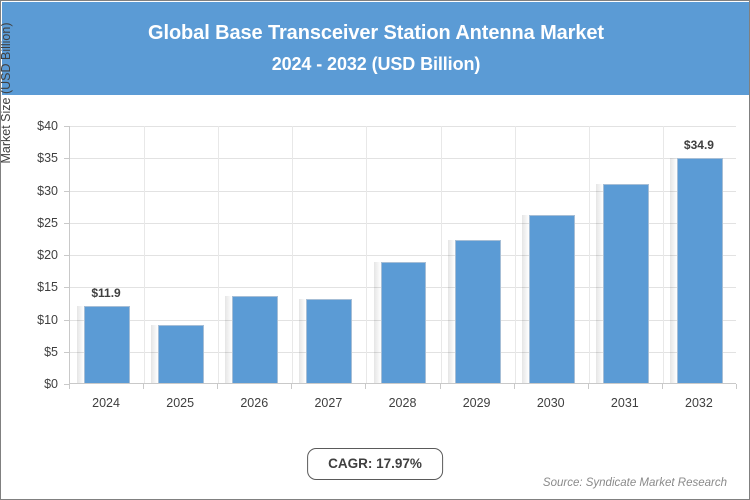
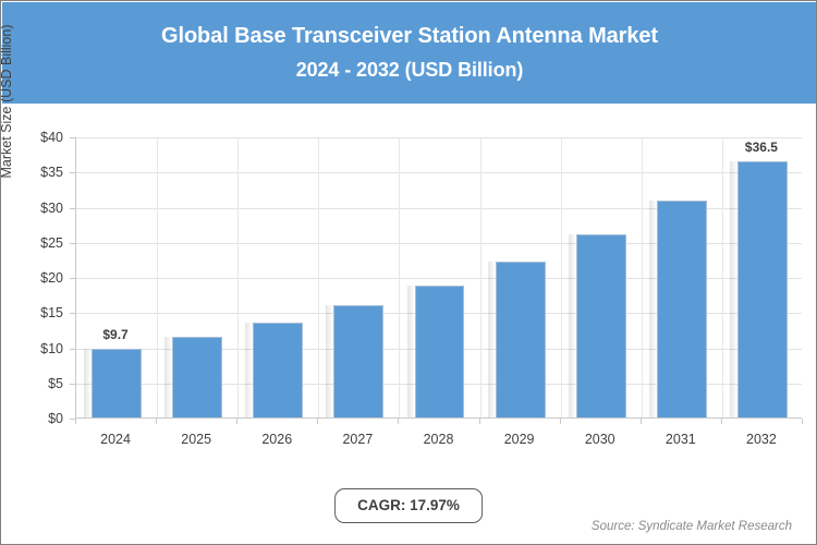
2024: $11.9 -> $9.7
2025: $9 -> $11
2027: $13 -> $16
2032: $34.9 -> $36.5
